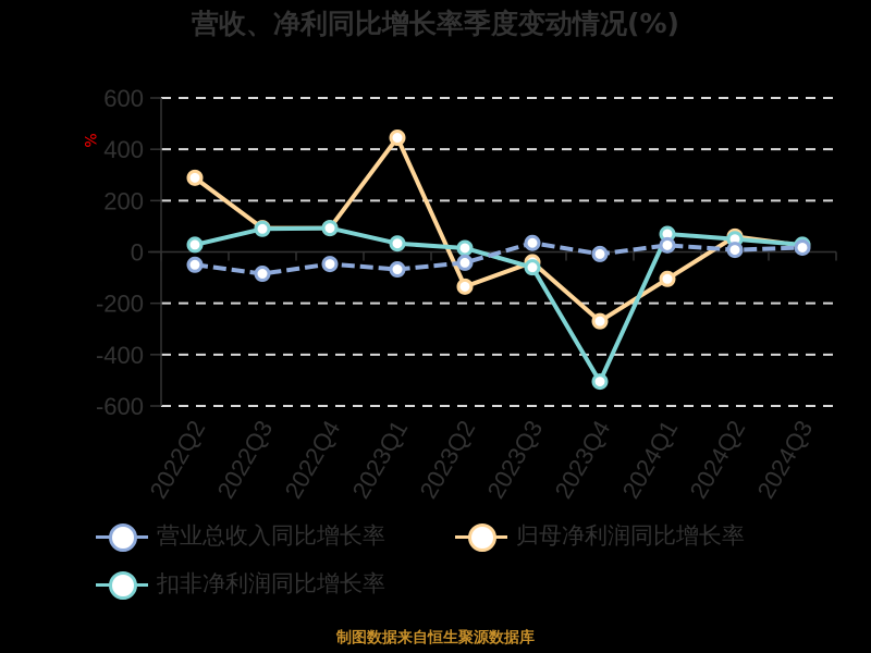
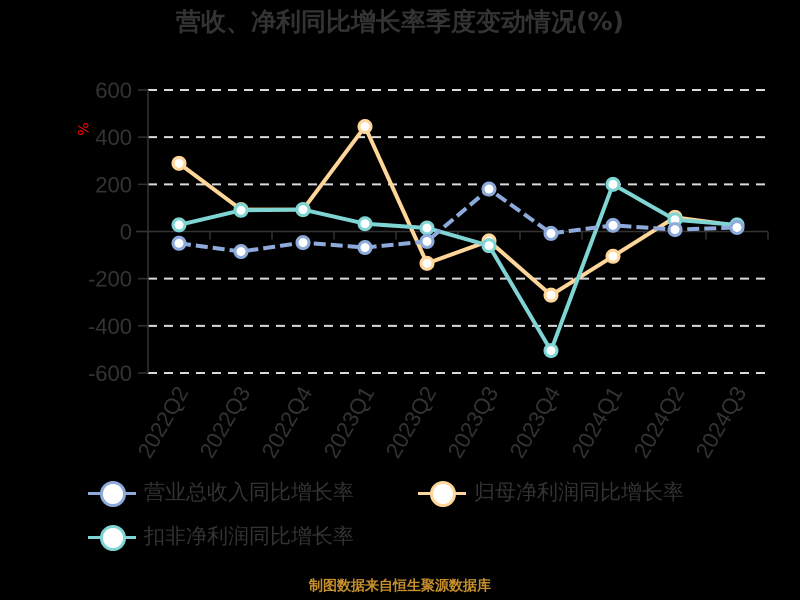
营业总收入同比增长率/2023Q3: 40 -> 180
扣非净利润同比增长率/2024Q1: 70 -> 200
